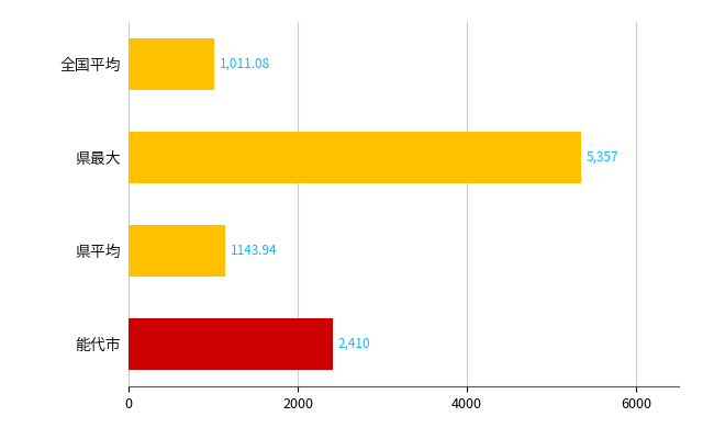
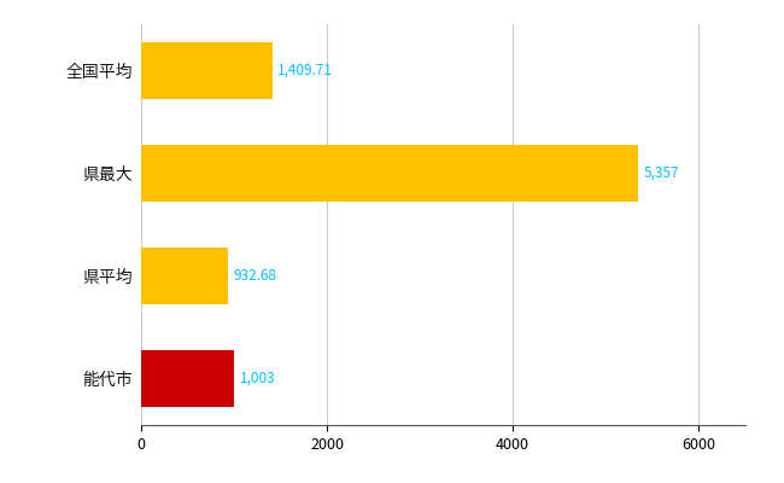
全国平均: 1,011.08 -> 1,409.71
県平均: 1143.94 -> 932.68
能代市: 2,410 -> 1,003
